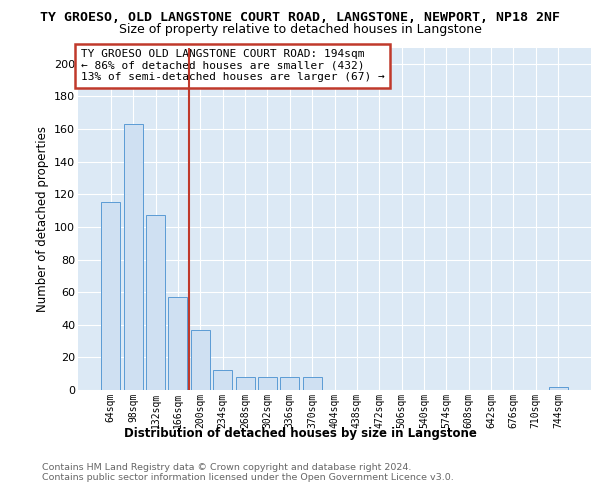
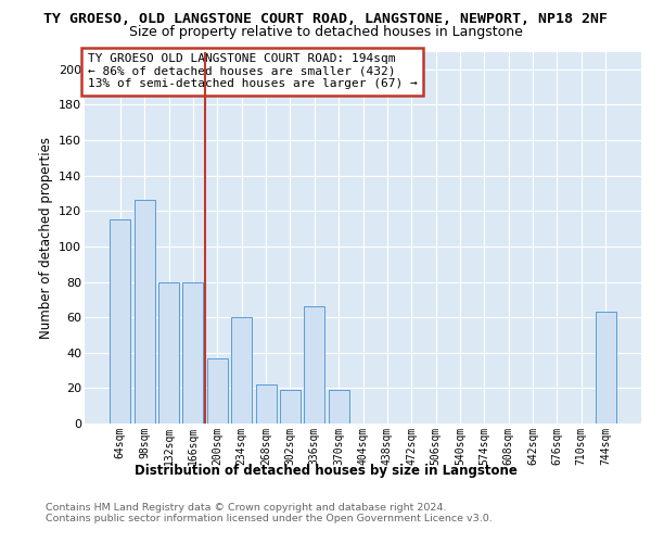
98sqm: 163 -> 126
132sqm: 107 -> 80
166sqm: 57 -> 80
234sqm: 12 -> 60
268sqm: 8 -> 22
302sqm: 8 -> 19
336sqm: 8 -> 66
370sqm: 8 -> 19
744sqm: 2 -> 63
